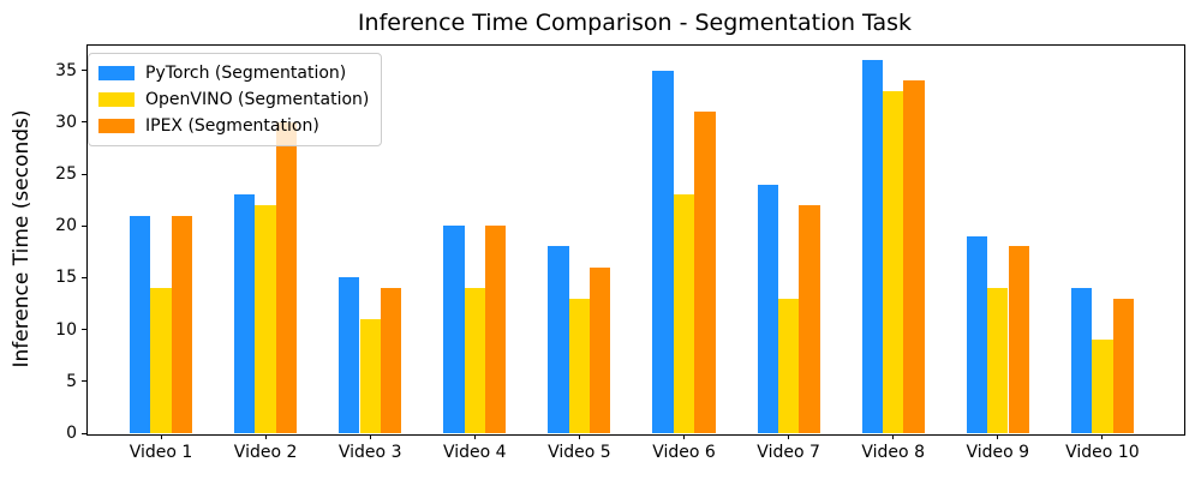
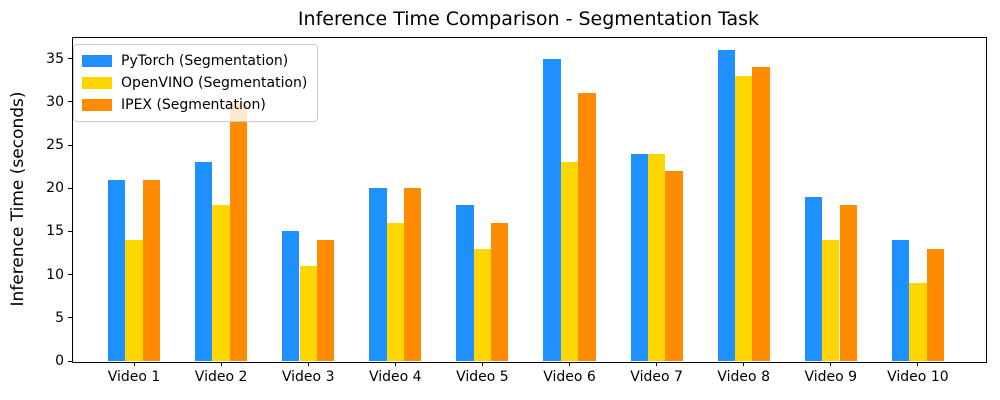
OpenVINO (Segmentation)/Video 2: 22 -> 18
OpenVINO (Segmentation)/Video 4: 14 -> 16
OpenVINO (Segmentation)/Video 7: 13 -> 24
